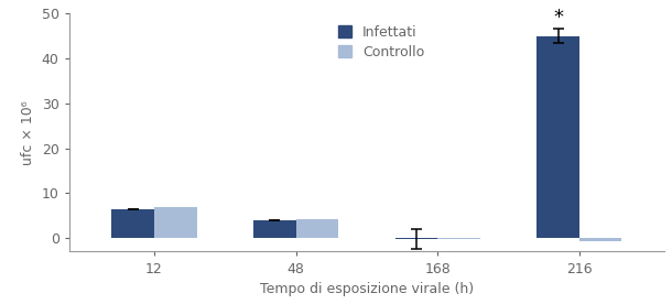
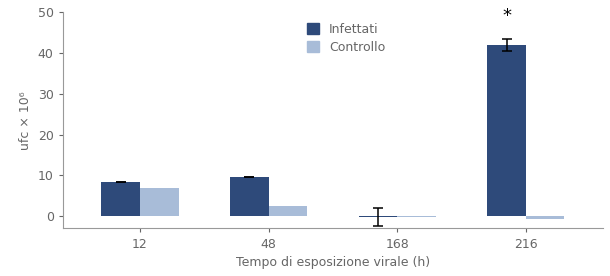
Infettati/12: 6.5 -> 8.5
Infettati/48: 4.0 -> 9.5
Controllo/48: 4.2 -> 2.5
Infettati/216: 45.0 -> 42.0
